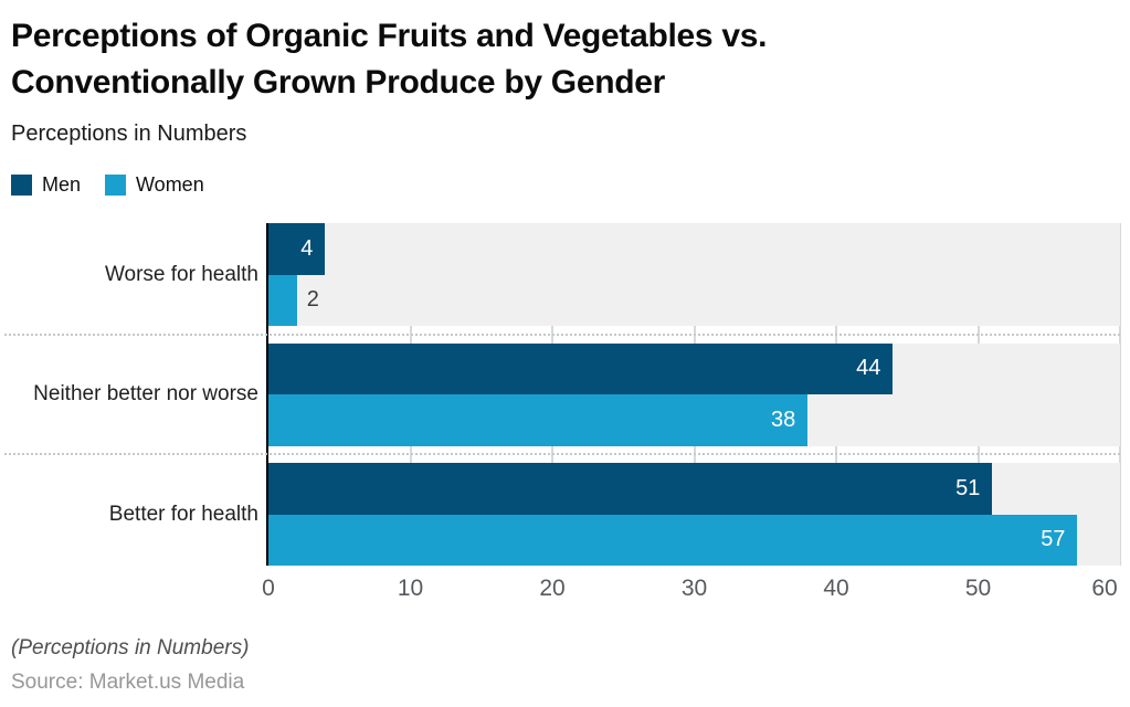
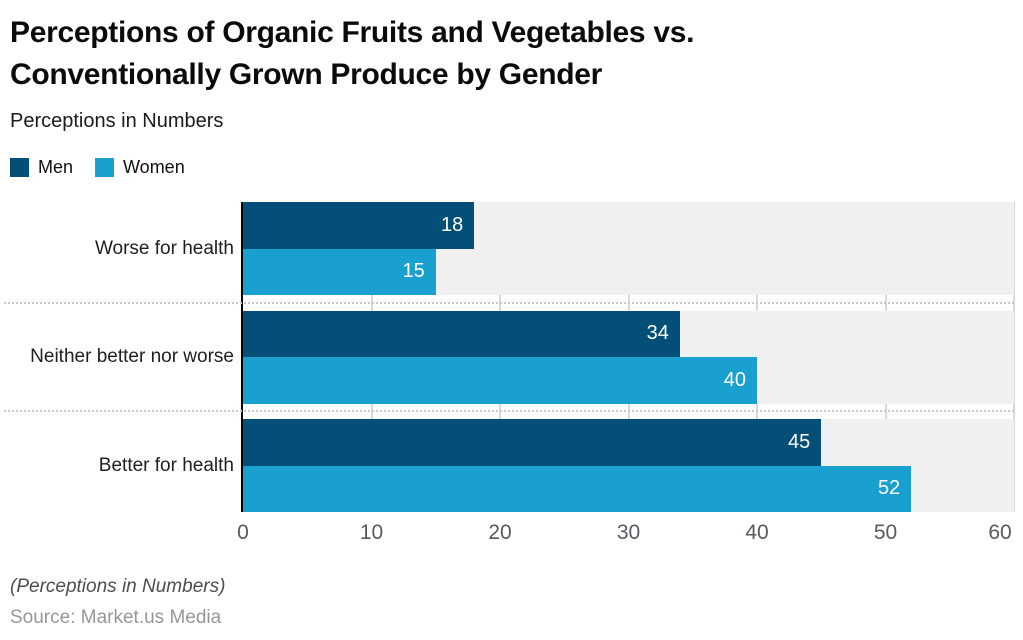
Men/Worse for health: 4 -> 18
Women/Worse for health: 2 -> 15
Men/Neither better nor worse: 44 -> 34
Women/Neither better nor worse: 38 -> 40
Men/Better for health: 51 -> 45
Women/Better for health: 57 -> 52
